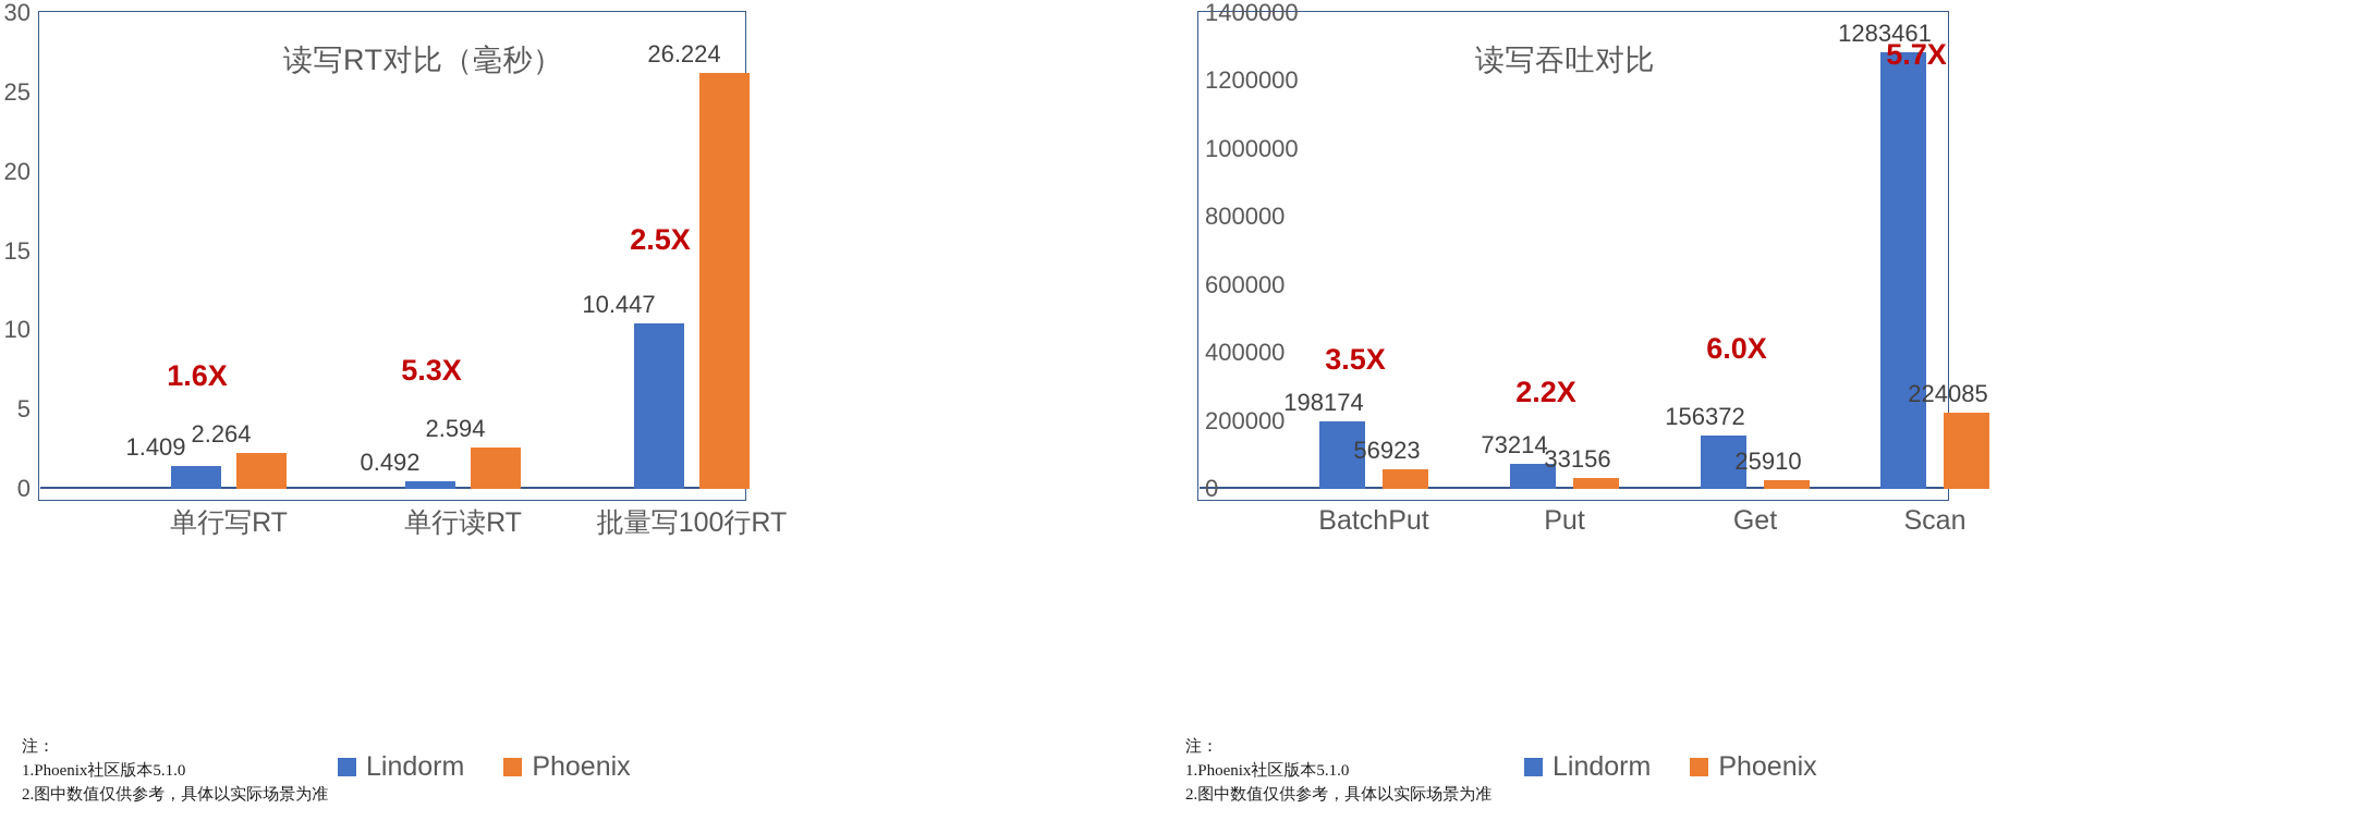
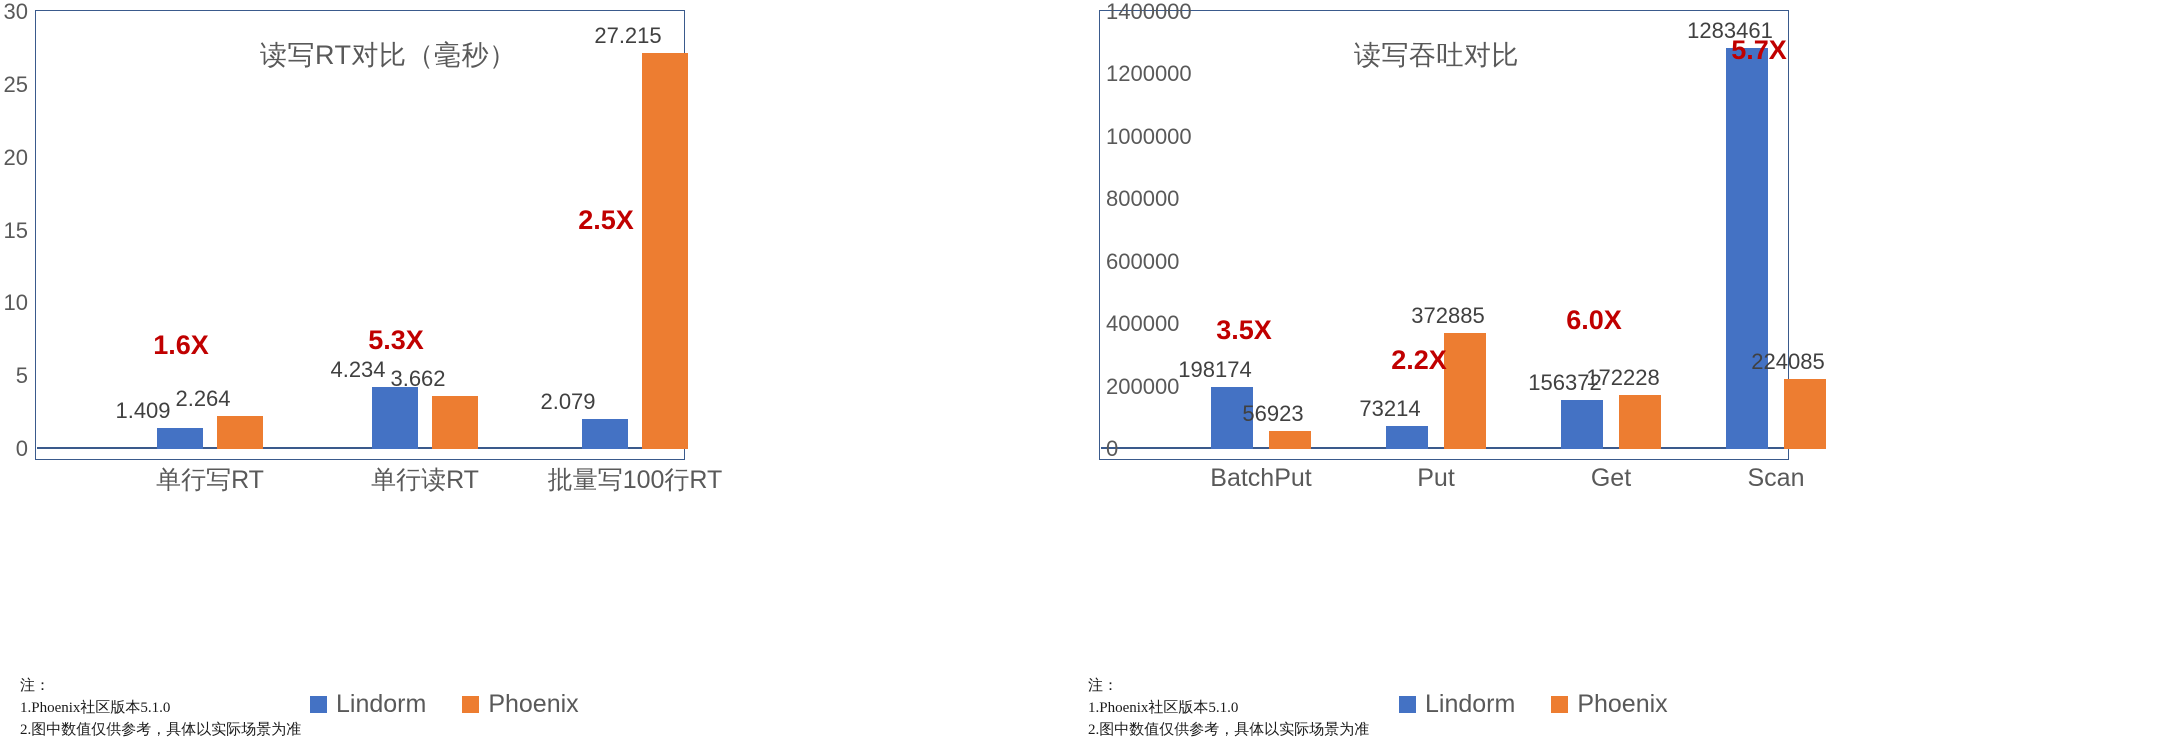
读写RT对比（毫秒）/Lindorm/单行读RT: 0.492 -> 4.234
读写RT对比（毫秒）/Phoenix/单行读RT: 2.594 -> 3.662
读写RT对比（毫秒）/Lindorm/批量写100行RT: 10.447 -> 2.079
读写RT对比（毫秒）/Phoenix/批量写100行RT: 26.224 -> 27.215
读写吞吐对比/Phoenix/Put: 33156 -> 372885
读写吞吐对比/Phoenix/Get: 25910 -> 172228
